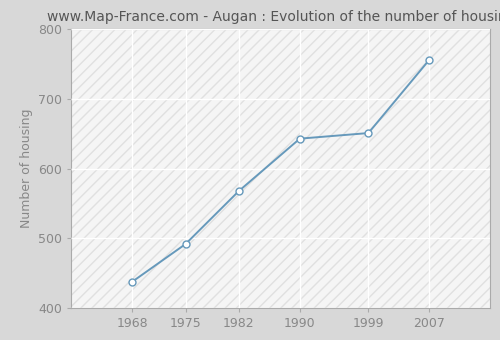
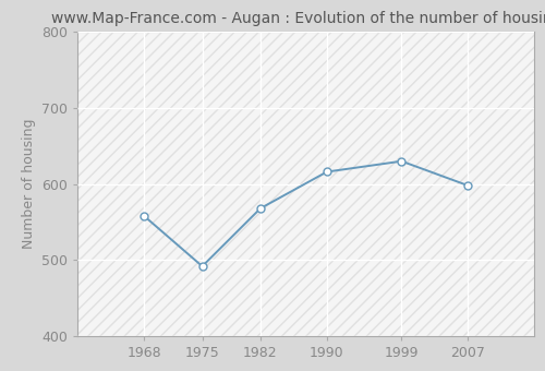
1968: 438 -> 558
1990: 643 -> 616
1999: 651 -> 630
2007: 756 -> 598
